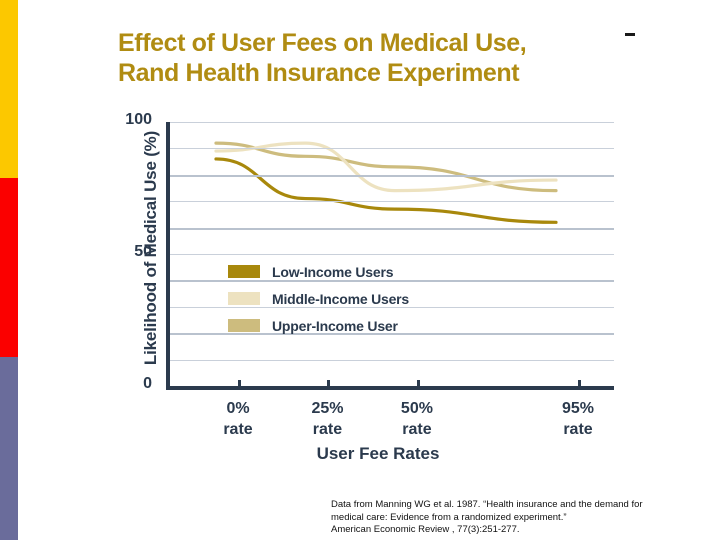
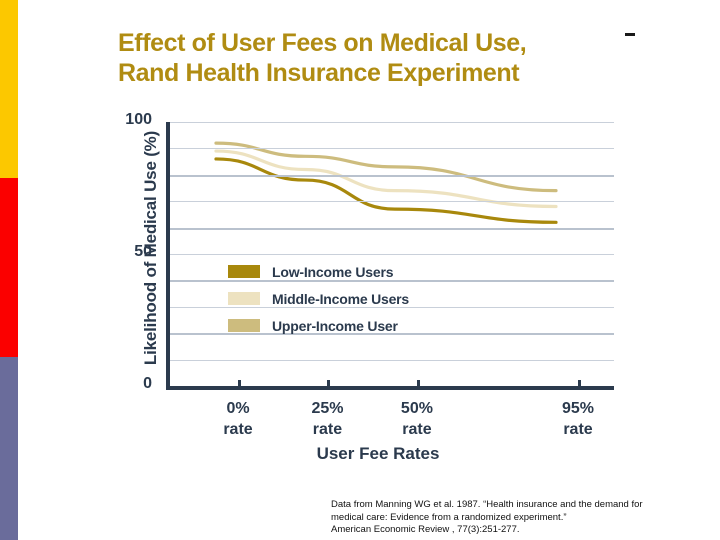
Low-Income Users/25% rate: 71 -> 78
Middle-Income Users/25% rate: 92 -> 82
Middle-Income Users/95% rate: 78 -> 68
